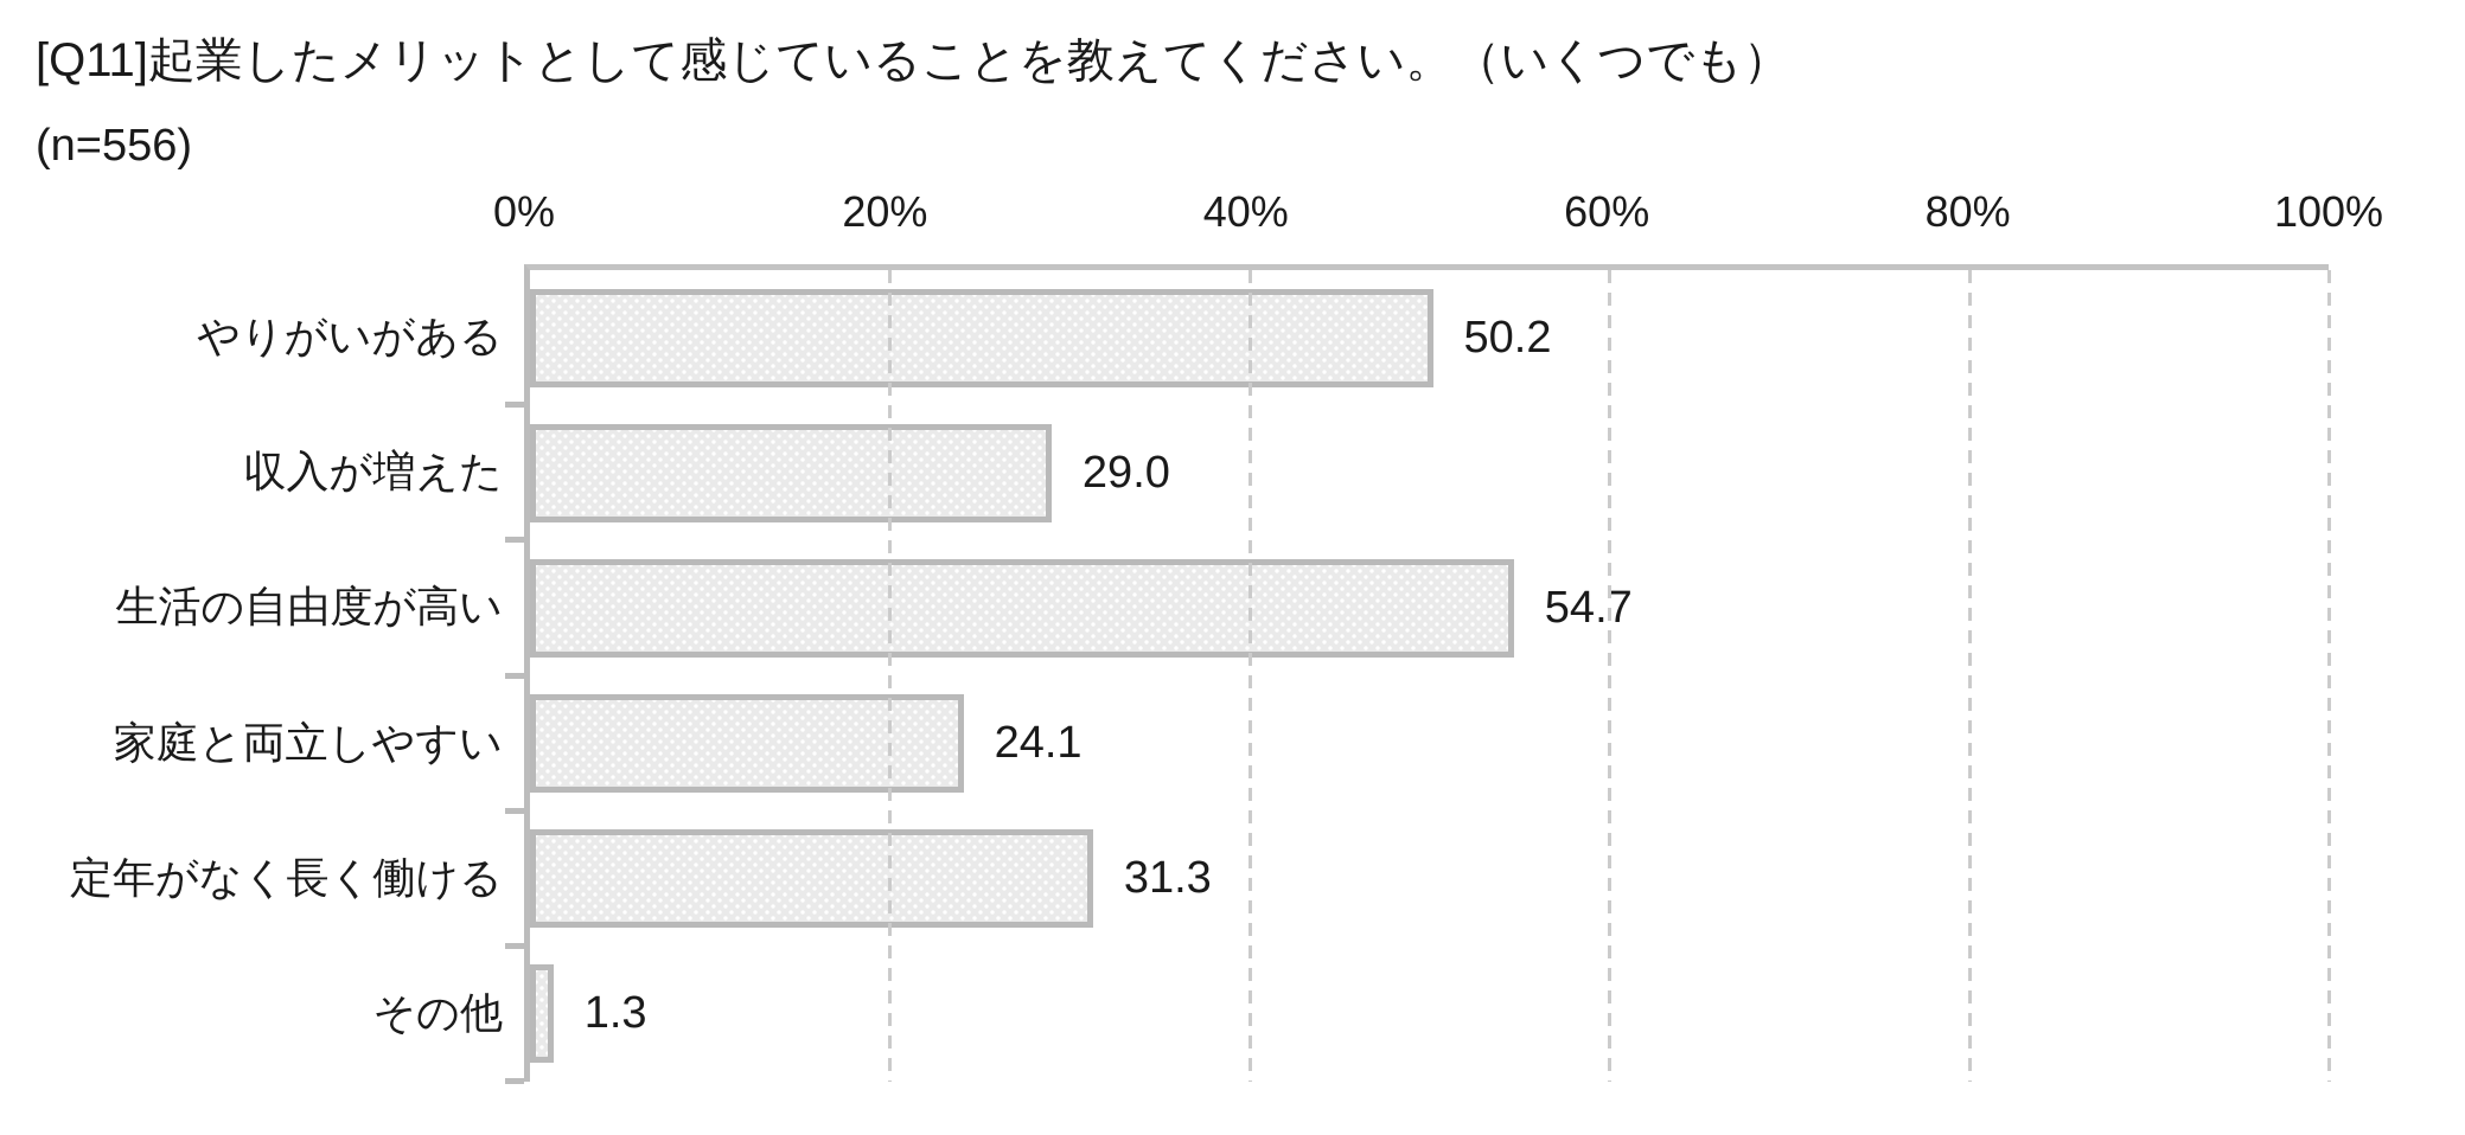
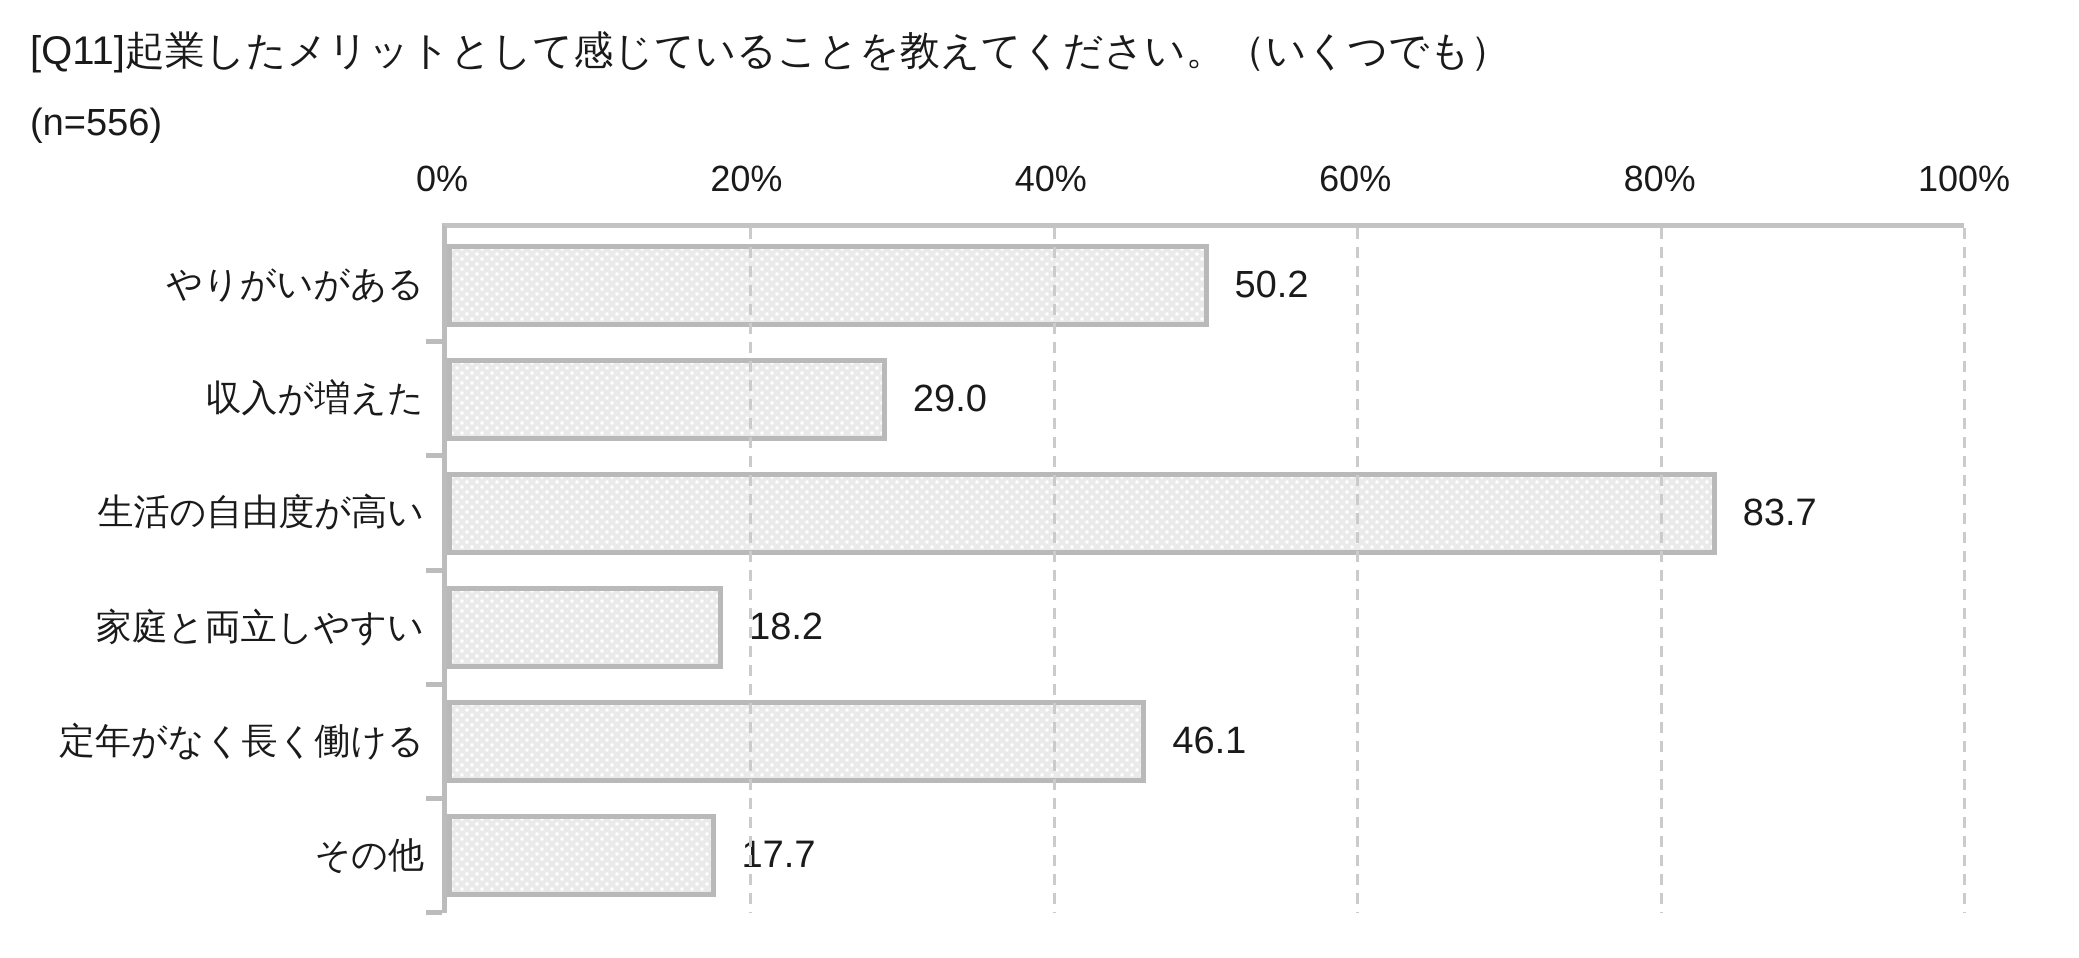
生活の自由度が高い: 54.7 -> 83.7
家庭と両立しやすい: 24.1 -> 18.2
定年がなく長く働ける: 31.3 -> 46.1
その他: 1.3 -> 17.7
